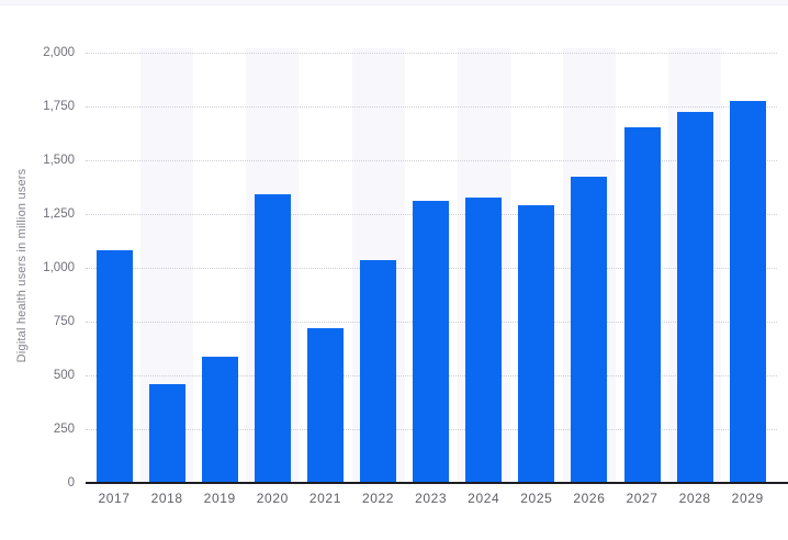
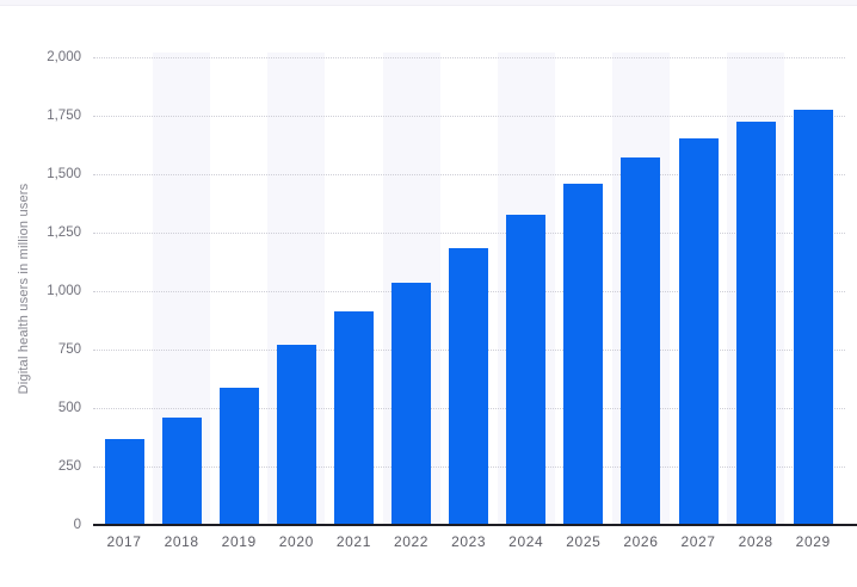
2017: 1080 -> 360
2020: 1340 -> 770
2021: 720 -> 910
2023: 1310 -> 1180
2025: 1290 -> 1460
2026: 1420 -> 1570
